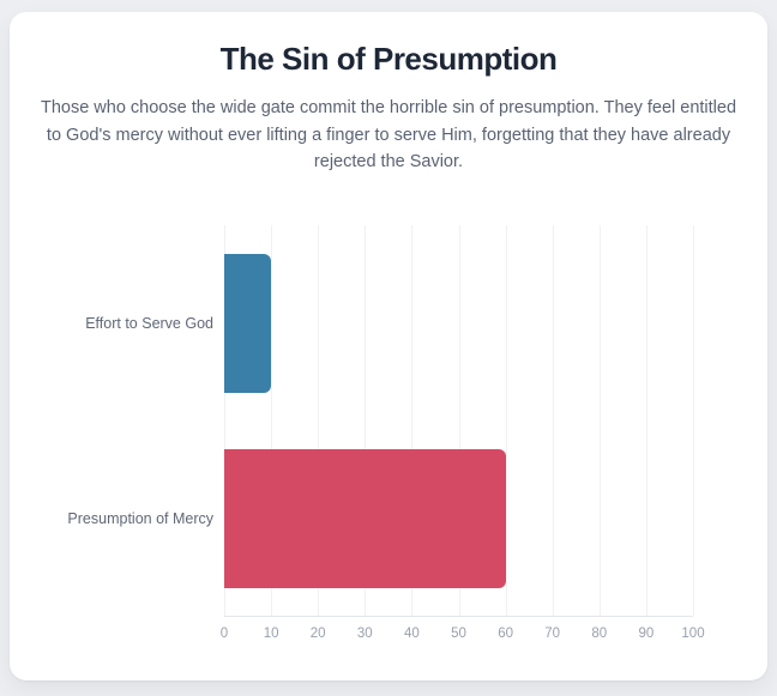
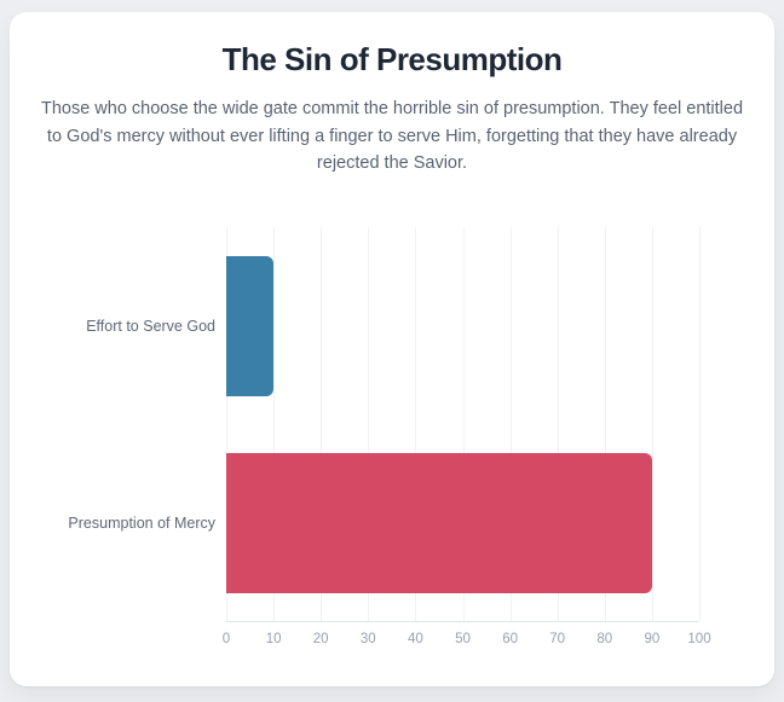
Presumption of Mercy: 60 -> 90
